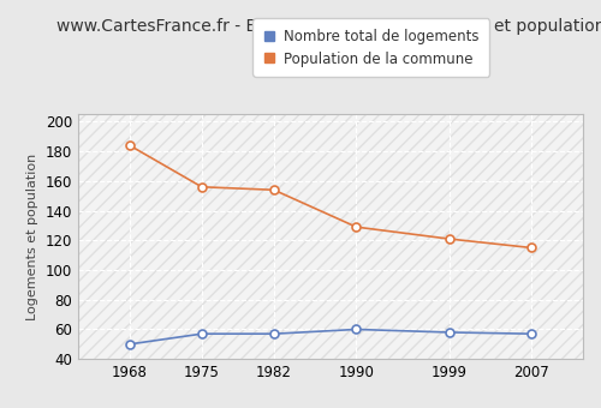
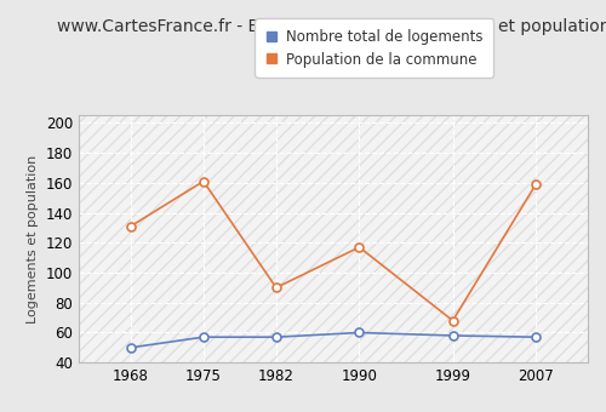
Population de la commune/1968: 184 -> 131
Population de la commune/1975: 156 -> 161
Population de la commune/1982: 154 -> 90
Population de la commune/1990: 129 -> 117
Population de la commune/1999: 121 -> 68
Population de la commune/2007: 115 -> 159
